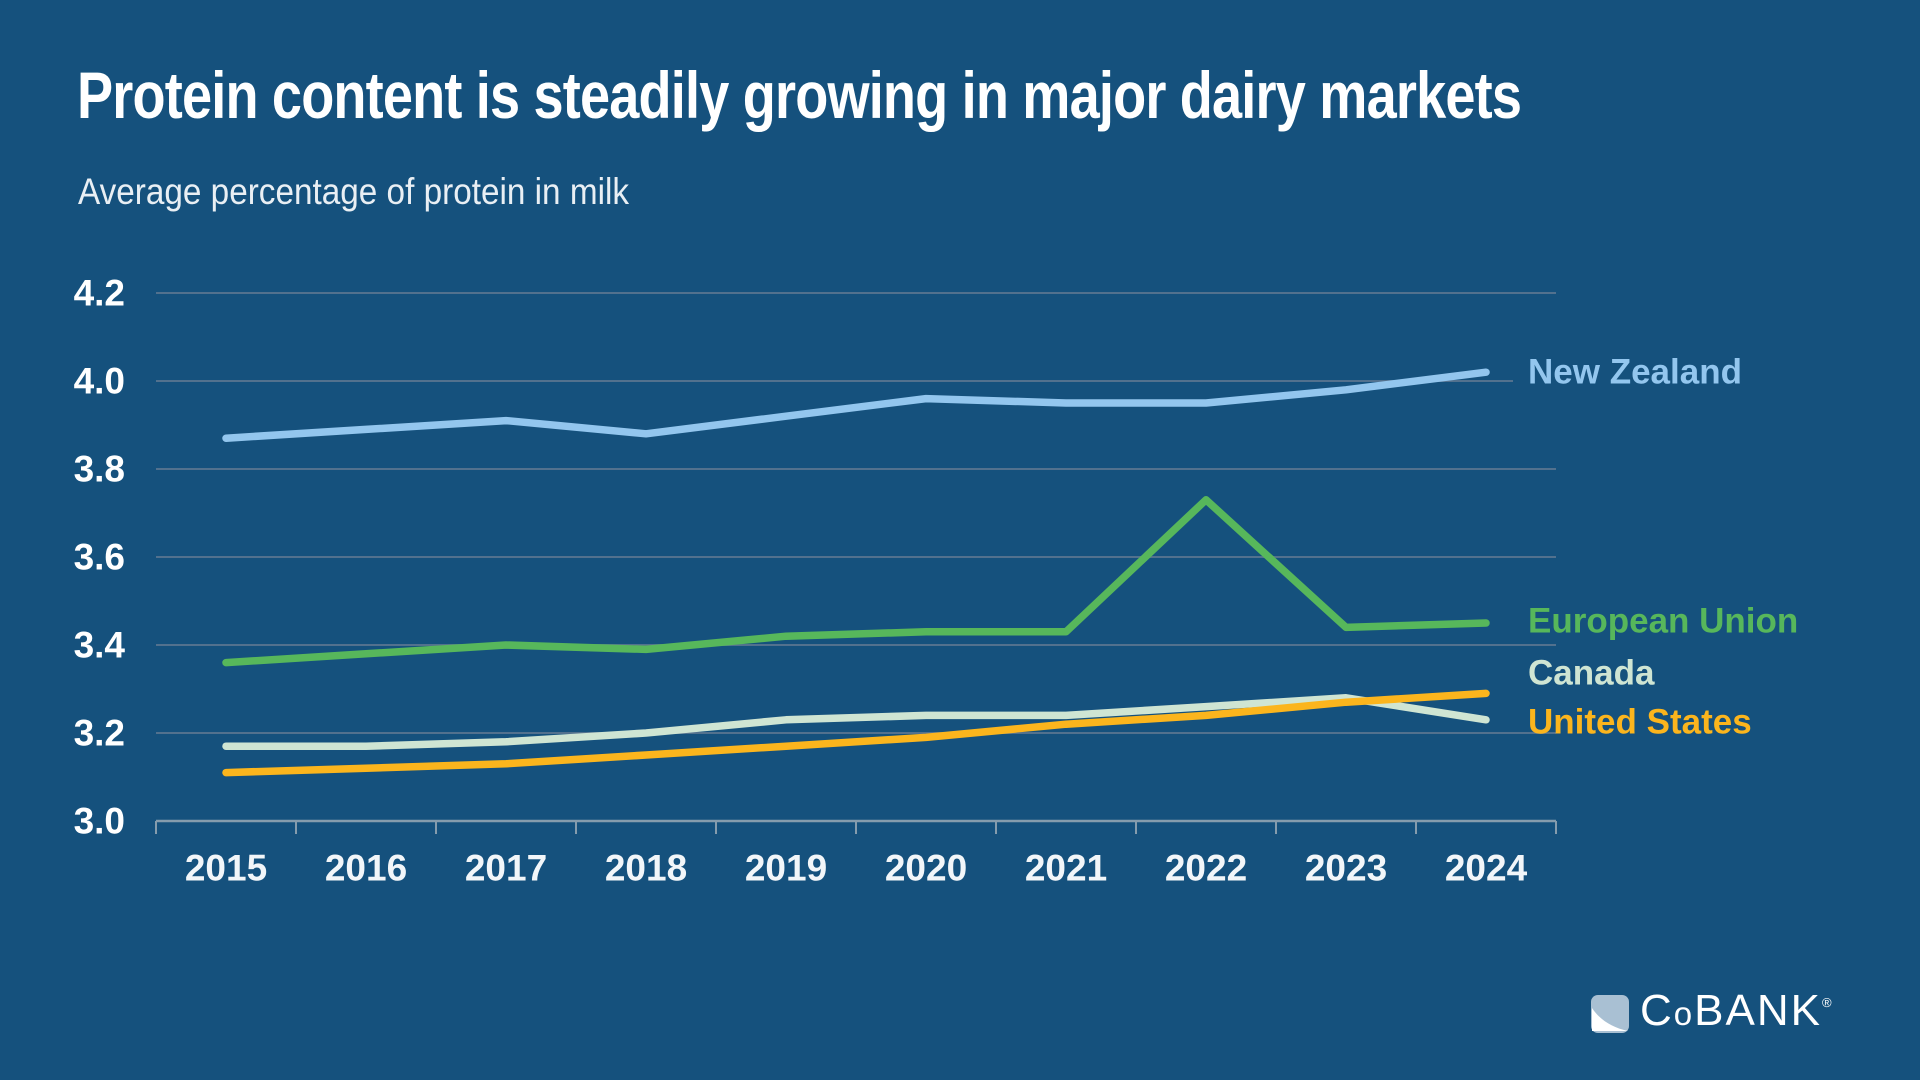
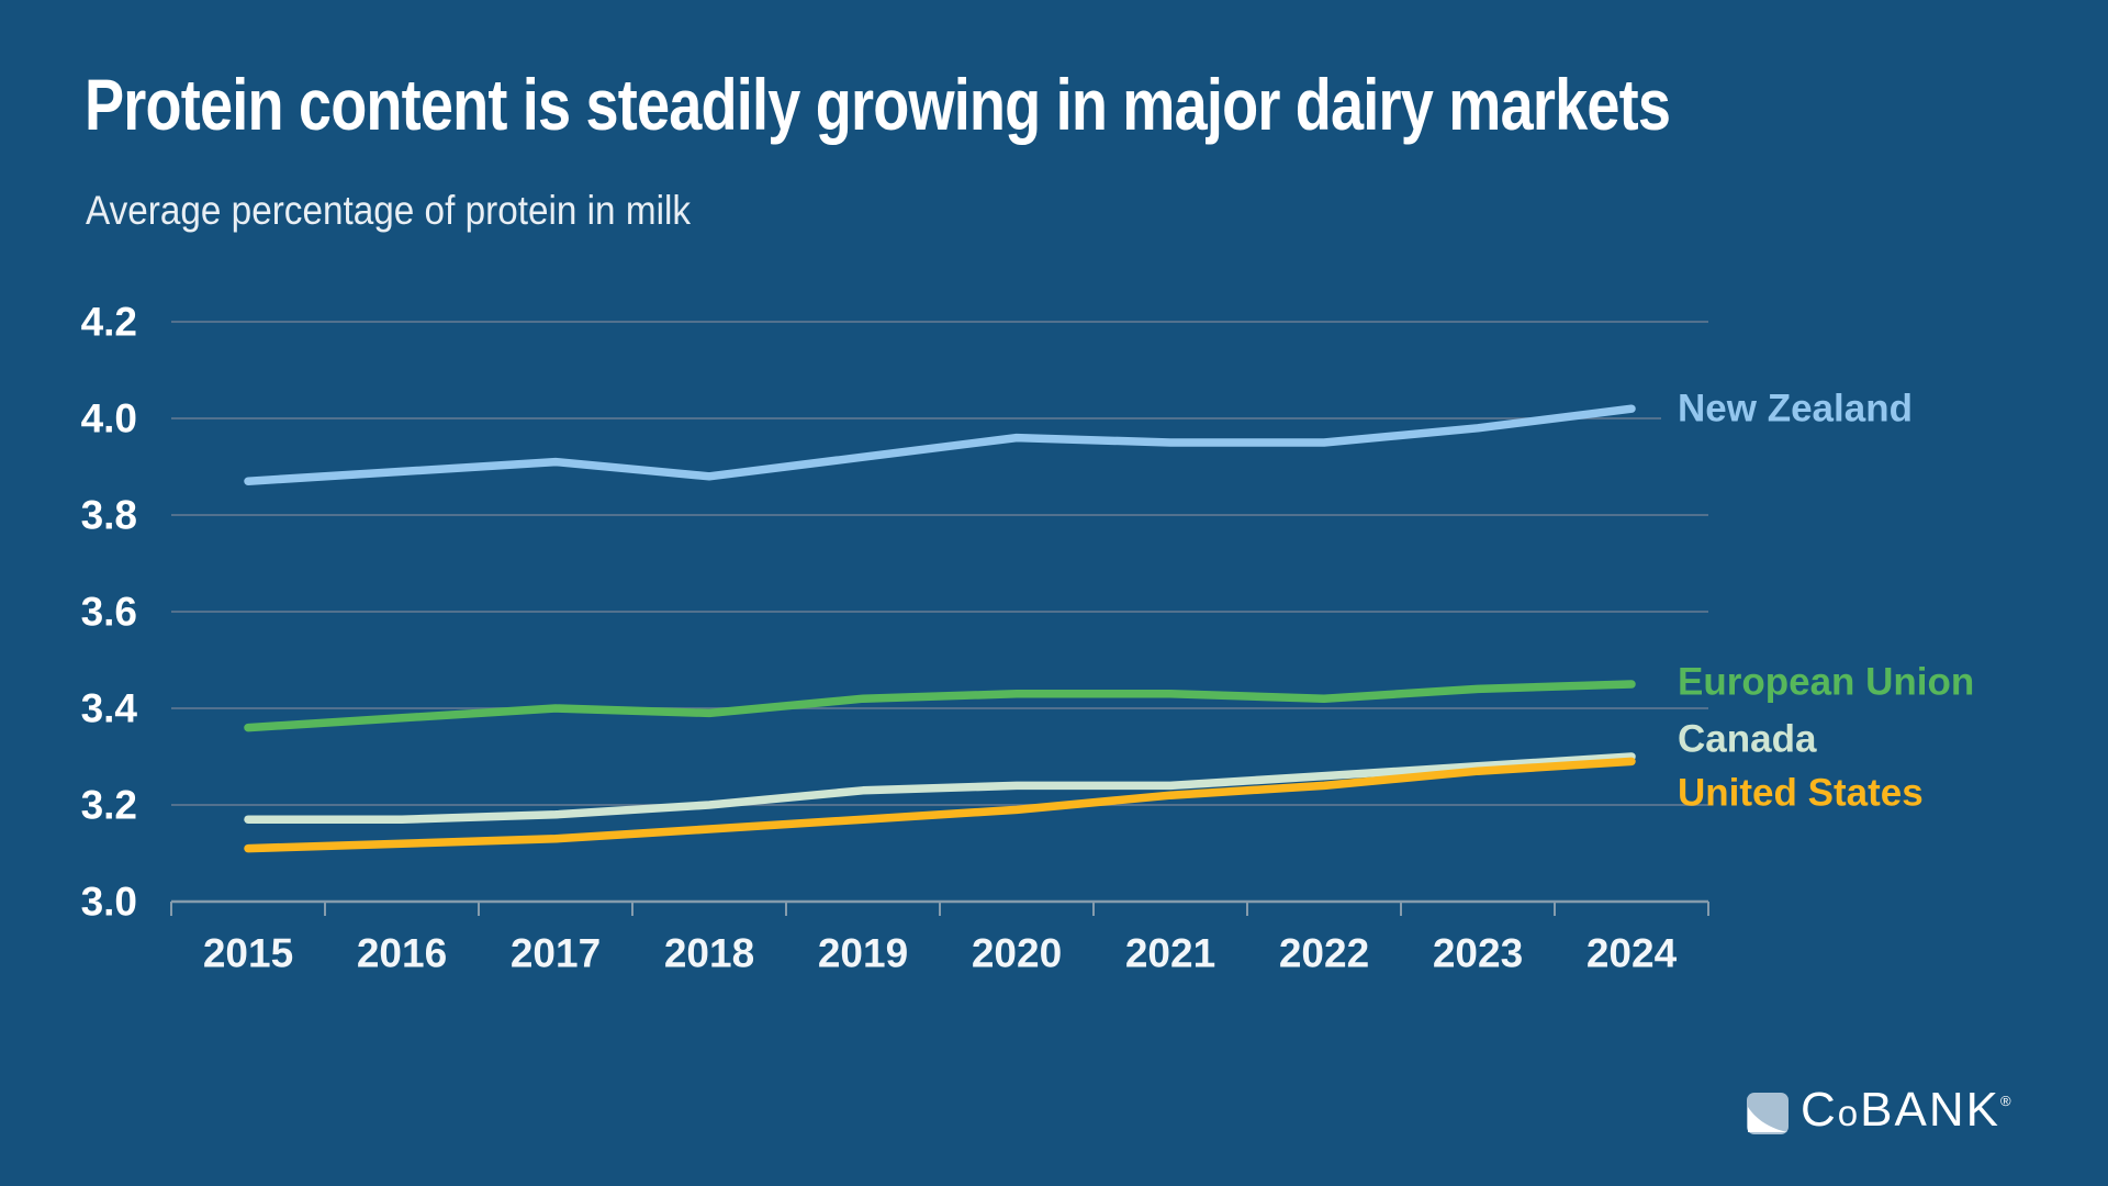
European Union/2022: 3.73 -> 3.42
Canada/2024: 3.23 -> 3.30
